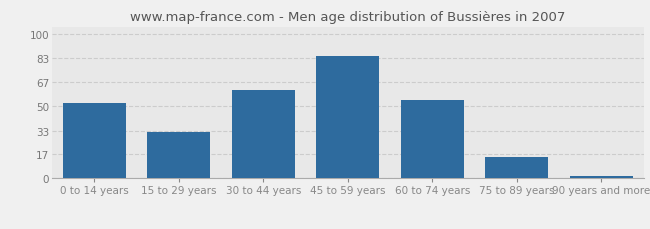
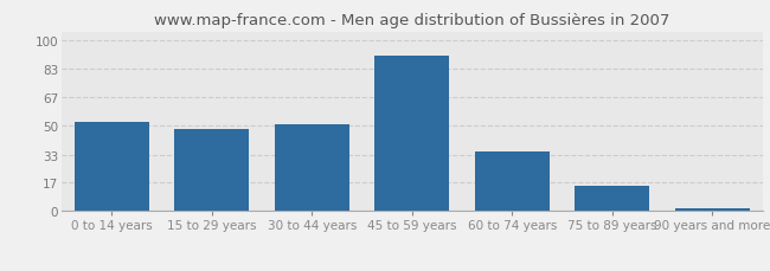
15 to 29 years: 32 -> 48
30 to 44 years: 61 -> 51
45 to 59 years: 85 -> 91
60 to 74 years: 54 -> 35
